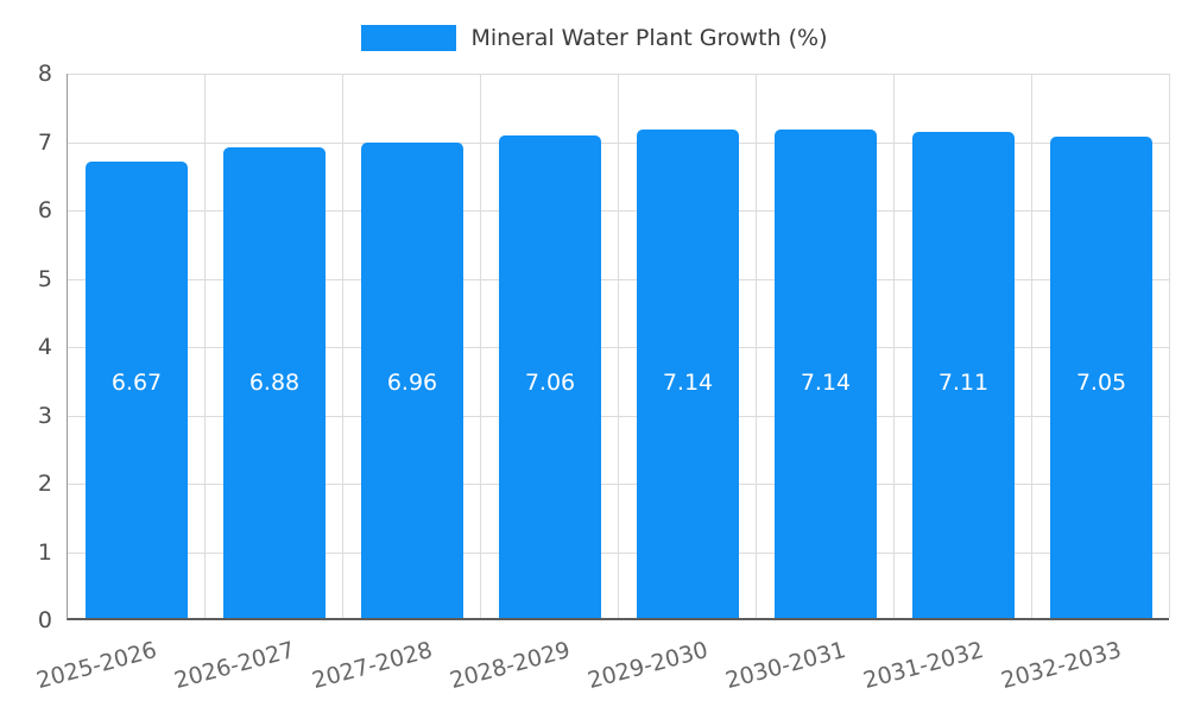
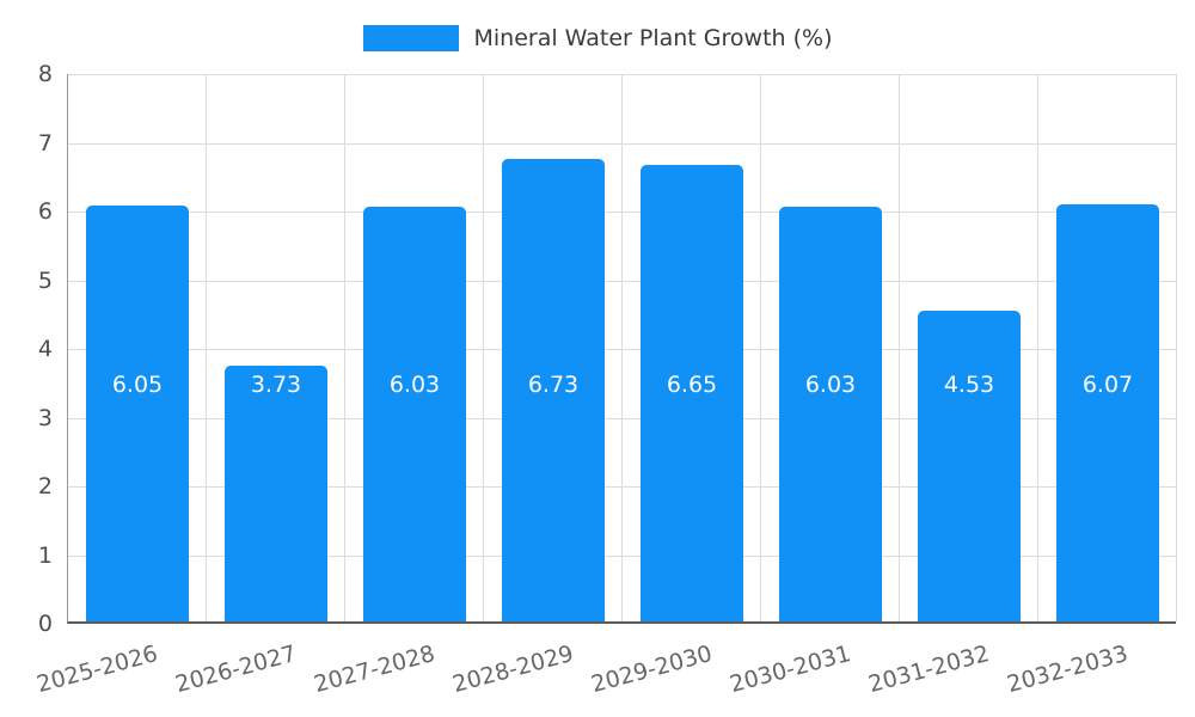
2025-2026: 6.67 -> 6.05
2026-2027: 6.88 -> 3.73
2027-2028: 6.96 -> 6.03
2028-2029: 7.06 -> 6.73
2029-2030: 7.14 -> 6.65
2030-2031: 7.14 -> 6.03
2031-2032: 7.11 -> 4.53
2032-2033: 7.05 -> 6.07
